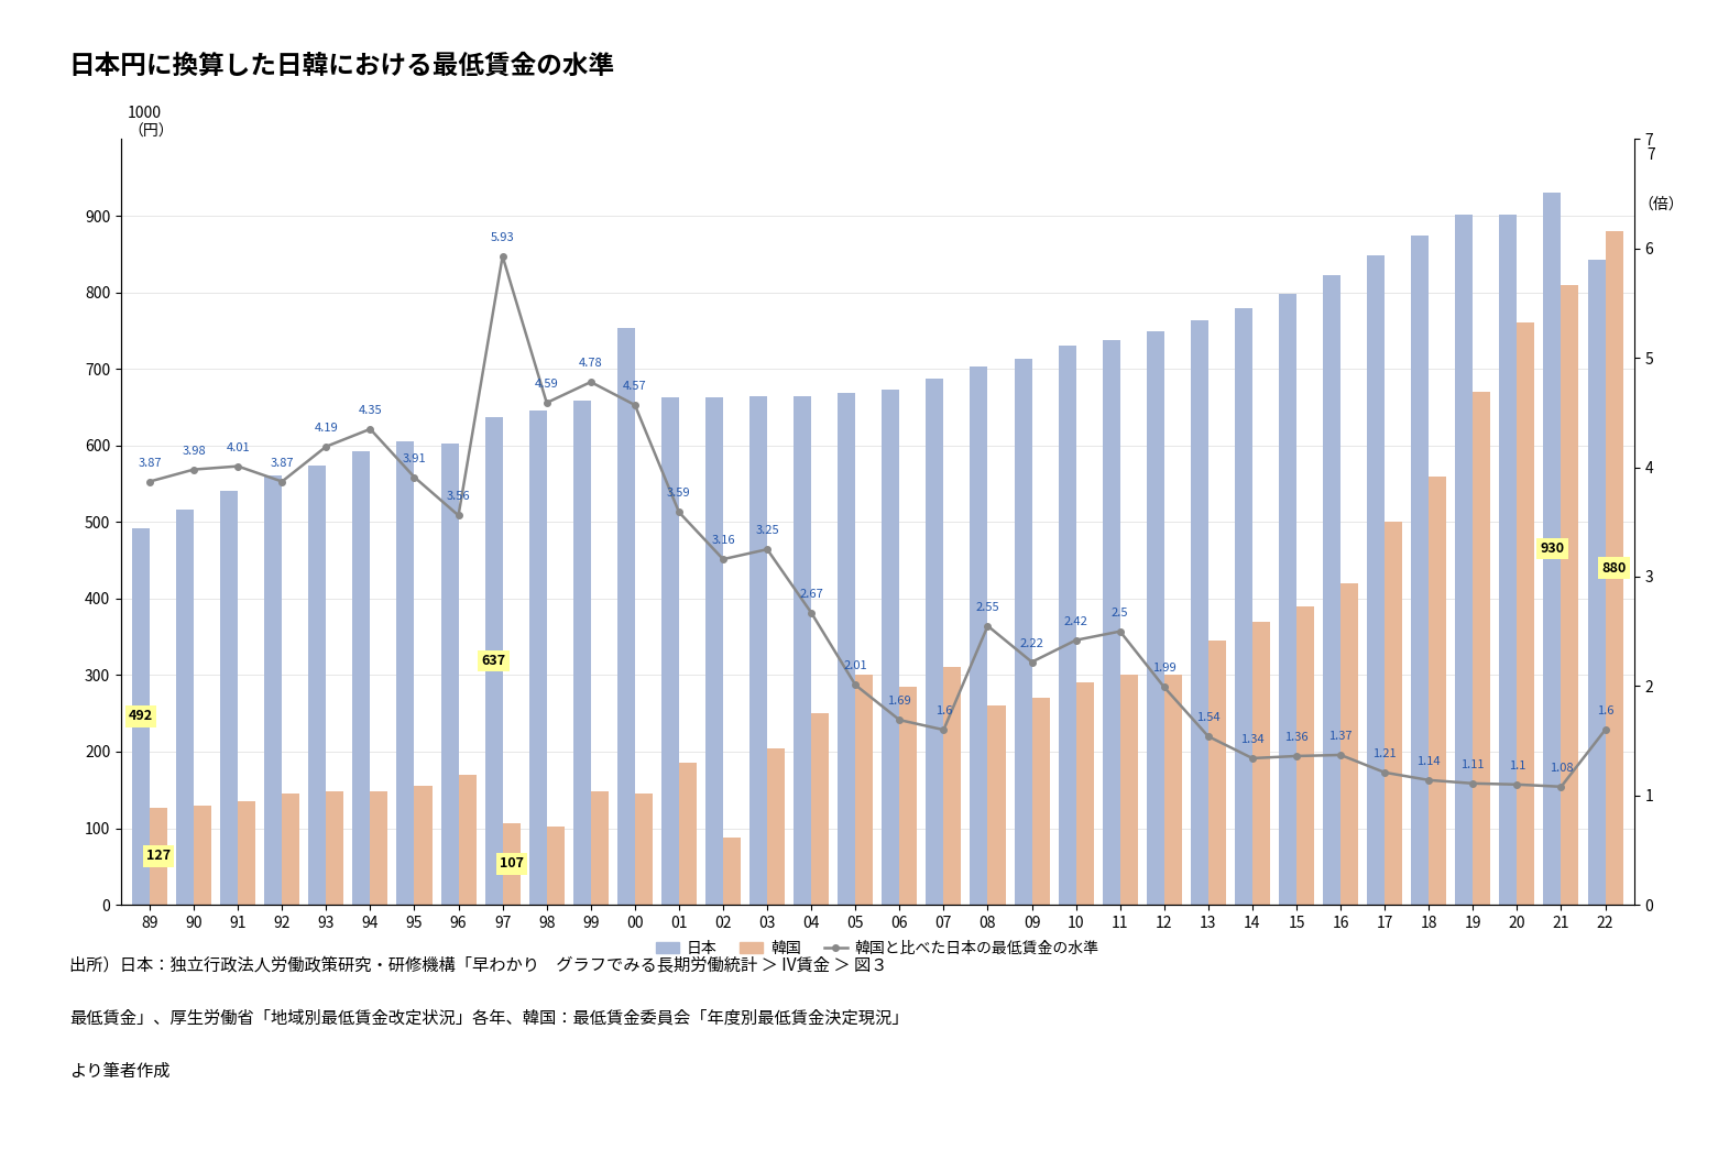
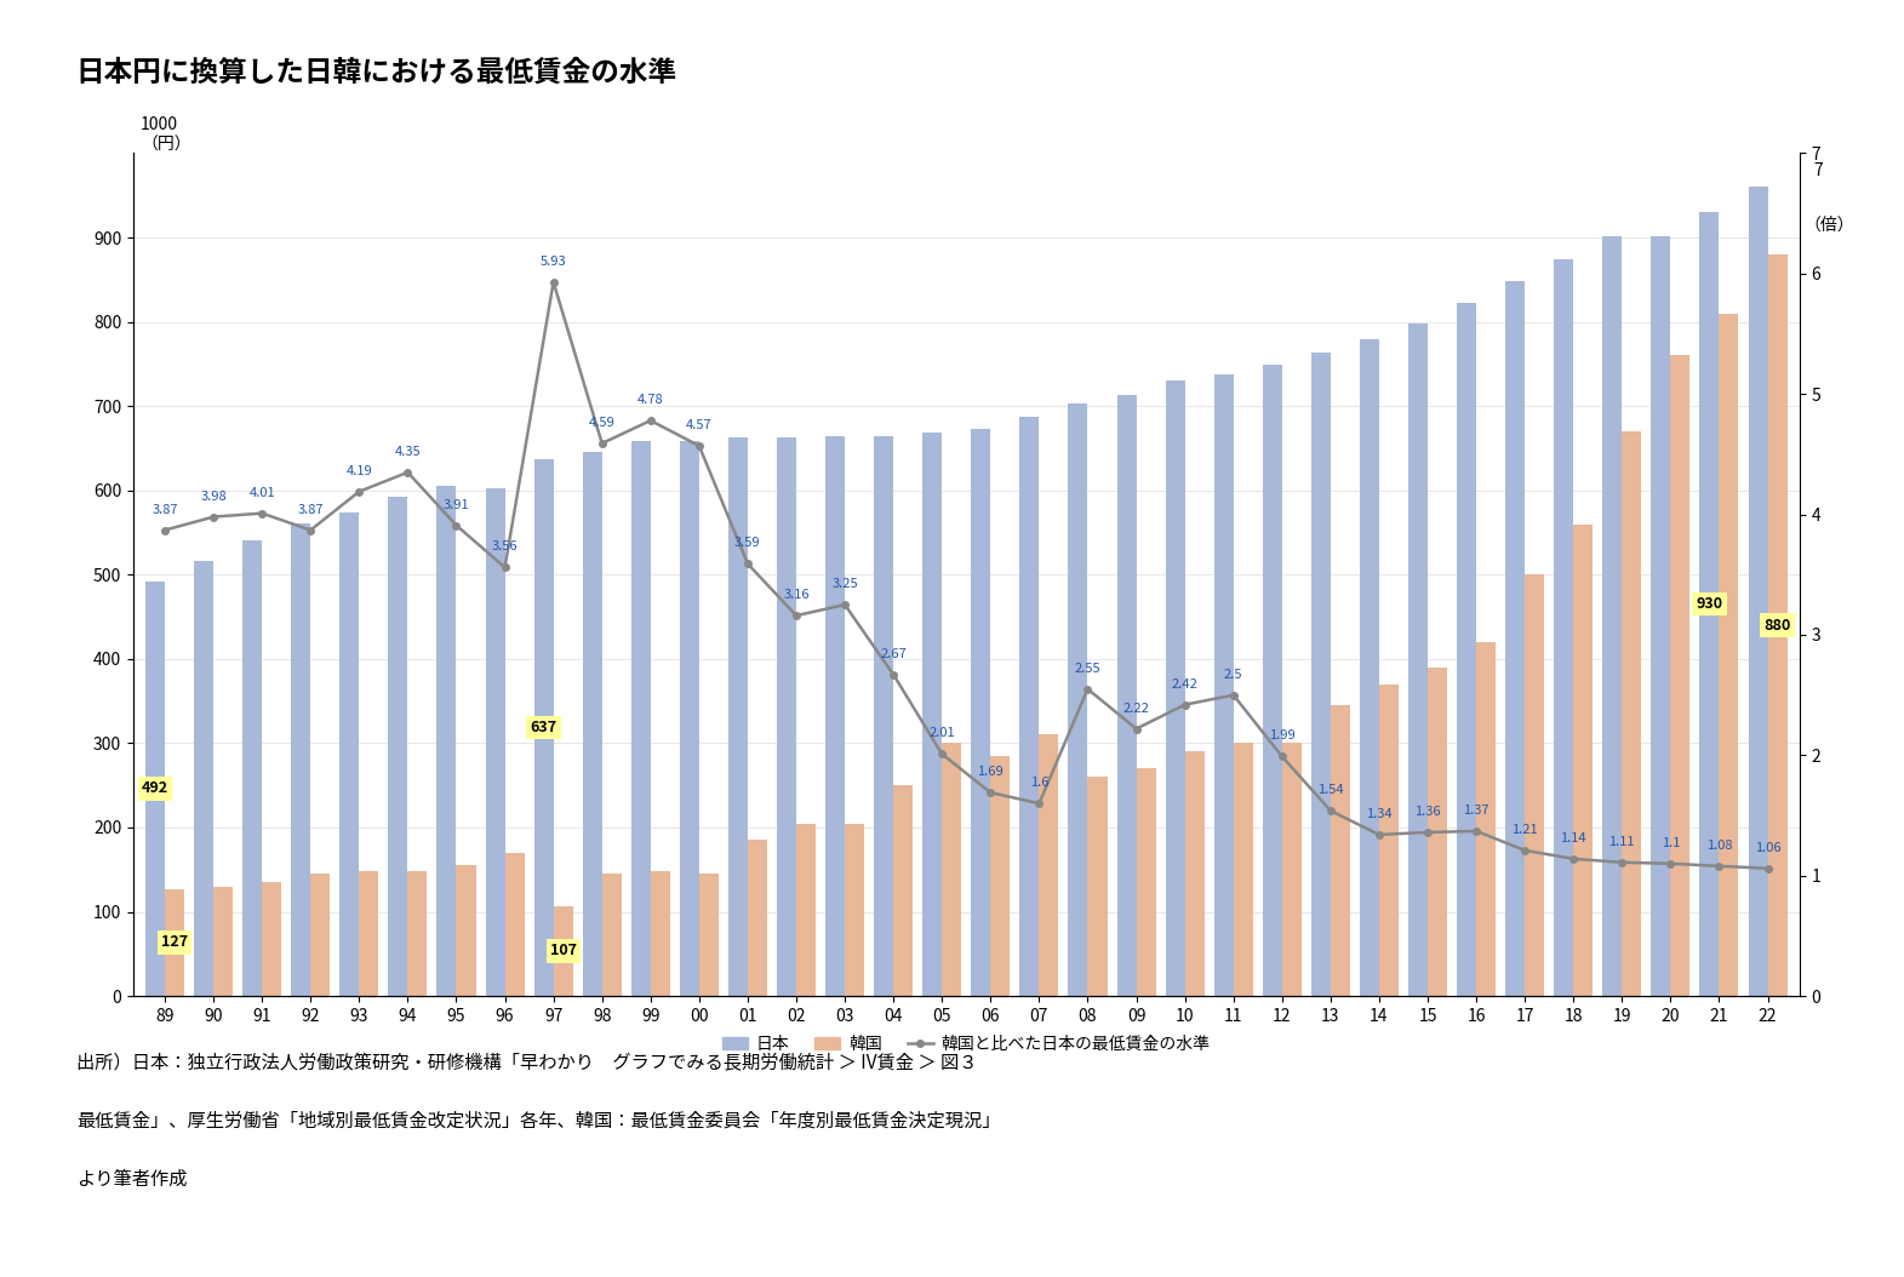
韓国/98: 102 -> 145
日本/00: 754 -> 659
韓国/02: 88 -> 205
日本/22: 842 -> 961
韓国と比べた日本の最低賃金の水準/22: 1.6 -> 1.06
